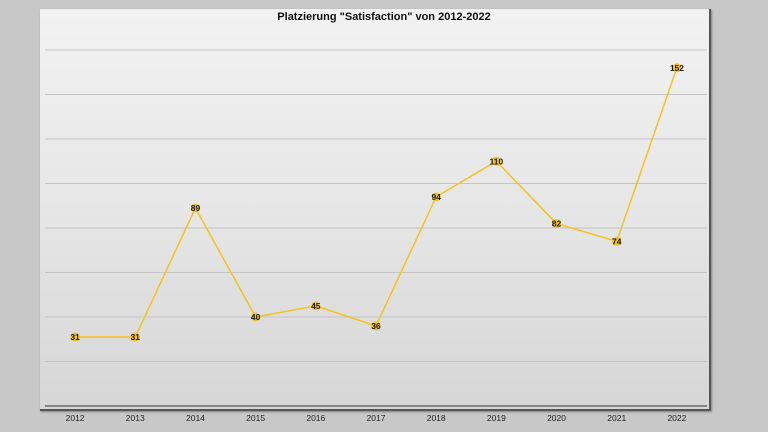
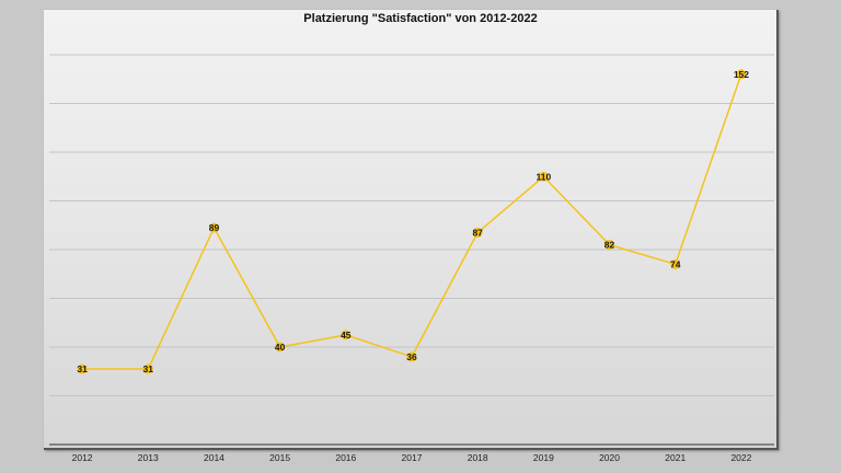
2018: 94 -> 87
